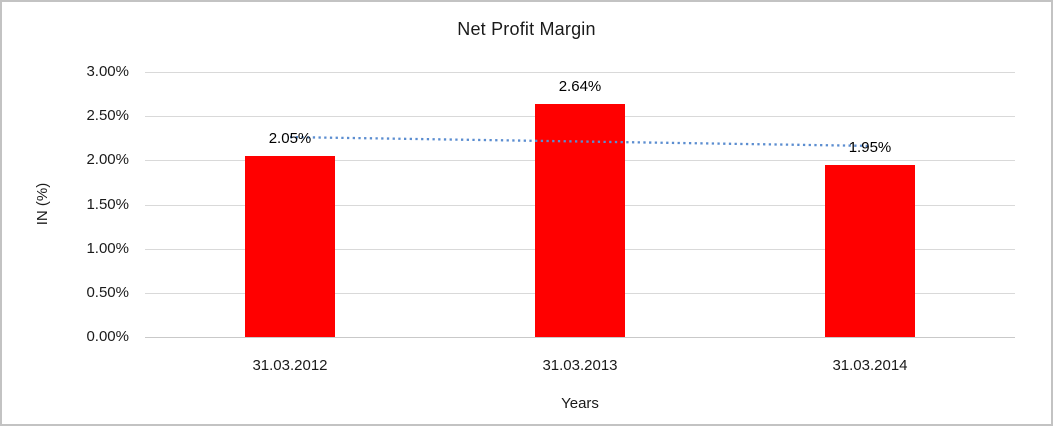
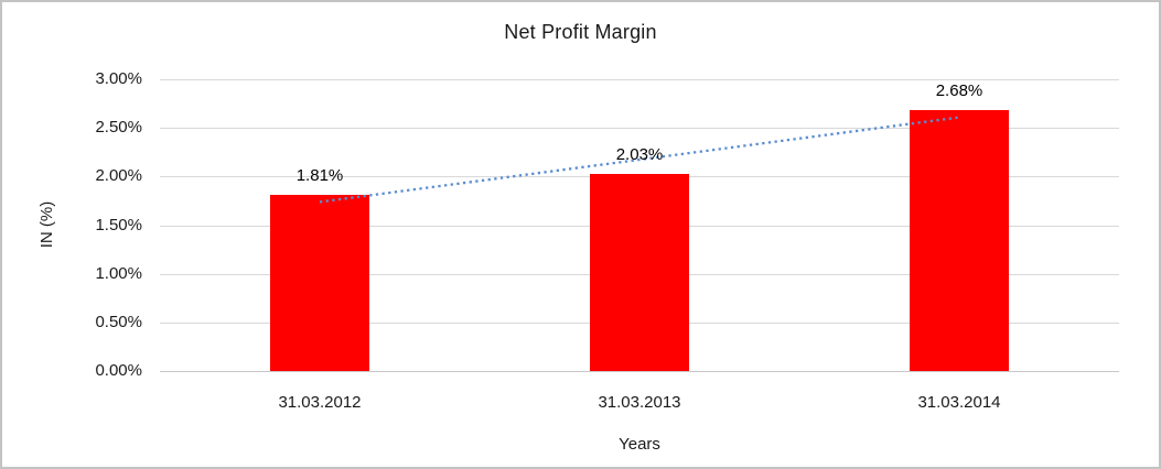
31.03.2012: 2.05% -> 1.81%
31.03.2013: 2.64% -> 2.03%
31.03.2014: 1.95% -> 2.68%
